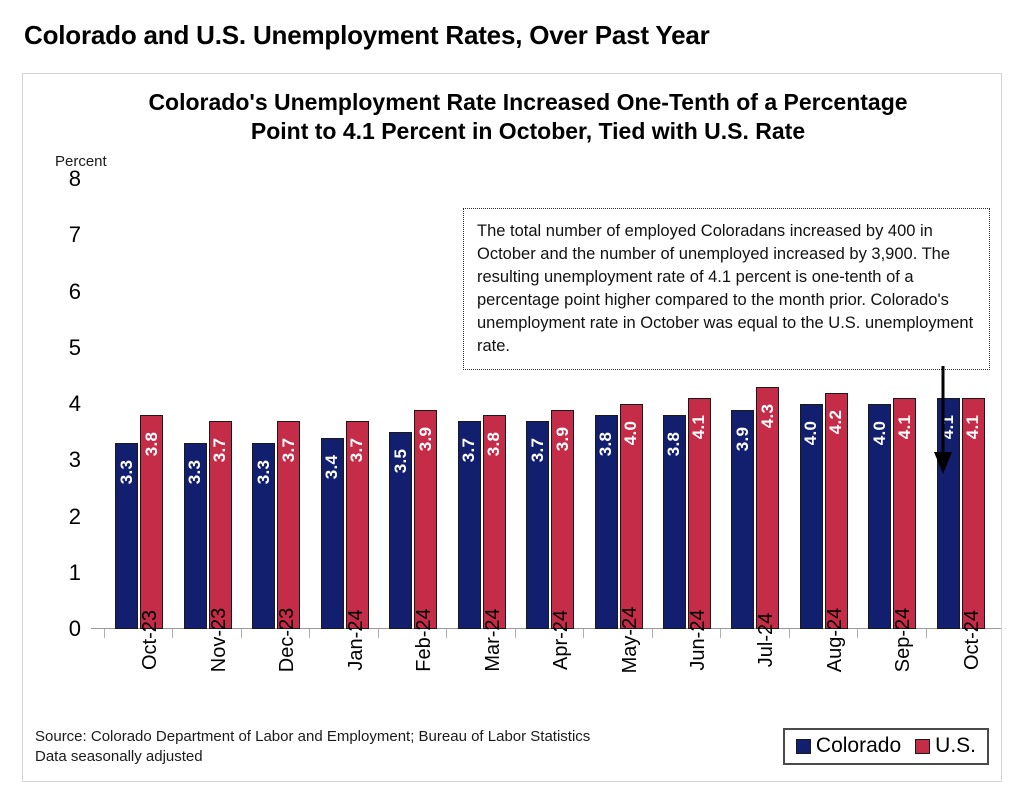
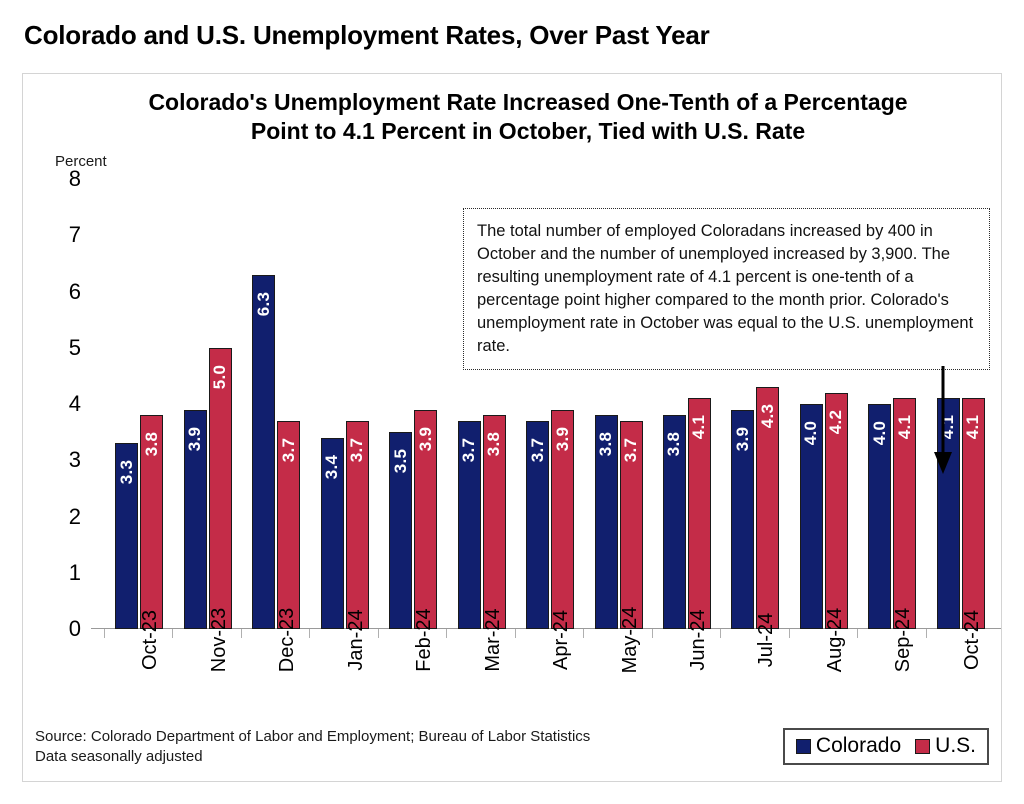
Colorado/Nov-23: 3.3 -> 3.9
U.S./Nov-23: 3.7 -> 5.0
Colorado/Dec-23: 3.3 -> 6.3
U.S./May-24: 4.0 -> 3.7
